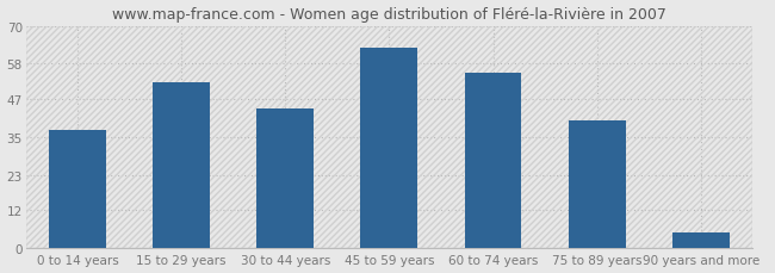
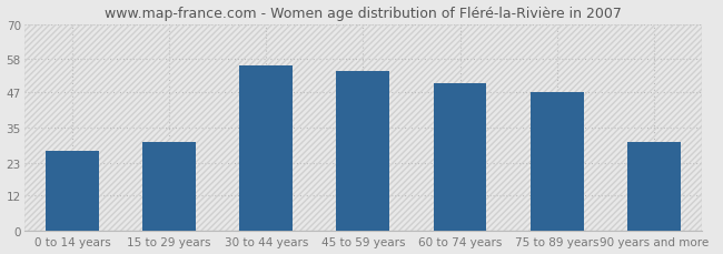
0 to 14 years: 37 -> 27
15 to 29 years: 52 -> 30
30 to 44 years: 44 -> 56
45 to 59 years: 63 -> 54
60 to 74 years: 55 -> 50
75 to 89 years: 40 -> 47
90 years and more: 5 -> 30
